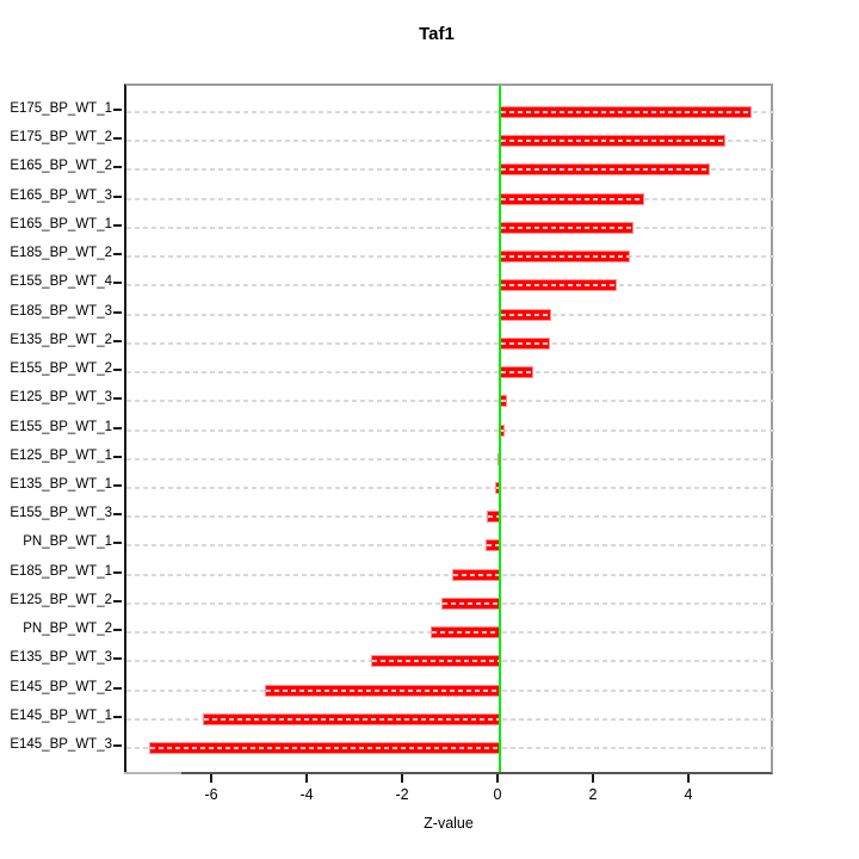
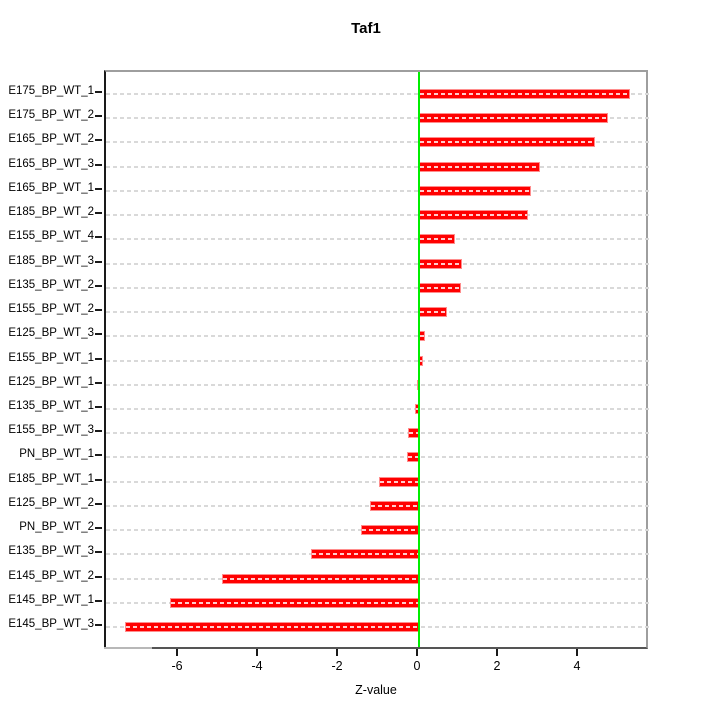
E155_BP_WT_4: 2.5 -> 0.9
